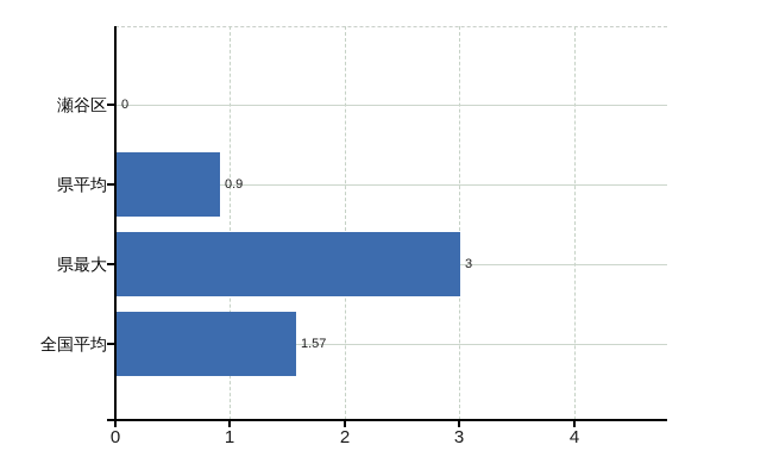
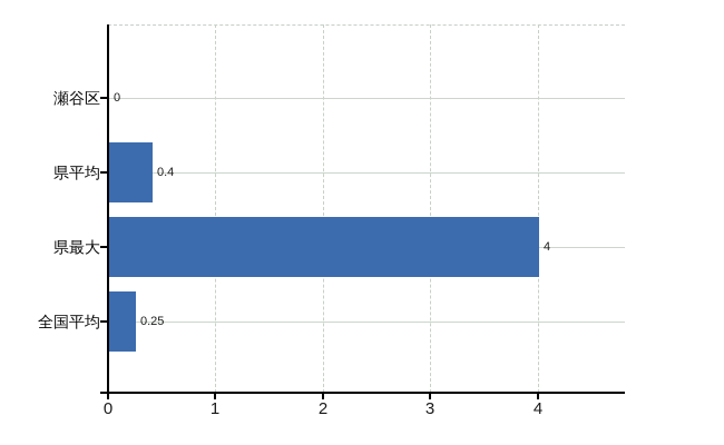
県平均: 0.9 -> 0.4
県最大: 3 -> 4
全国平均: 1.57 -> 0.25
